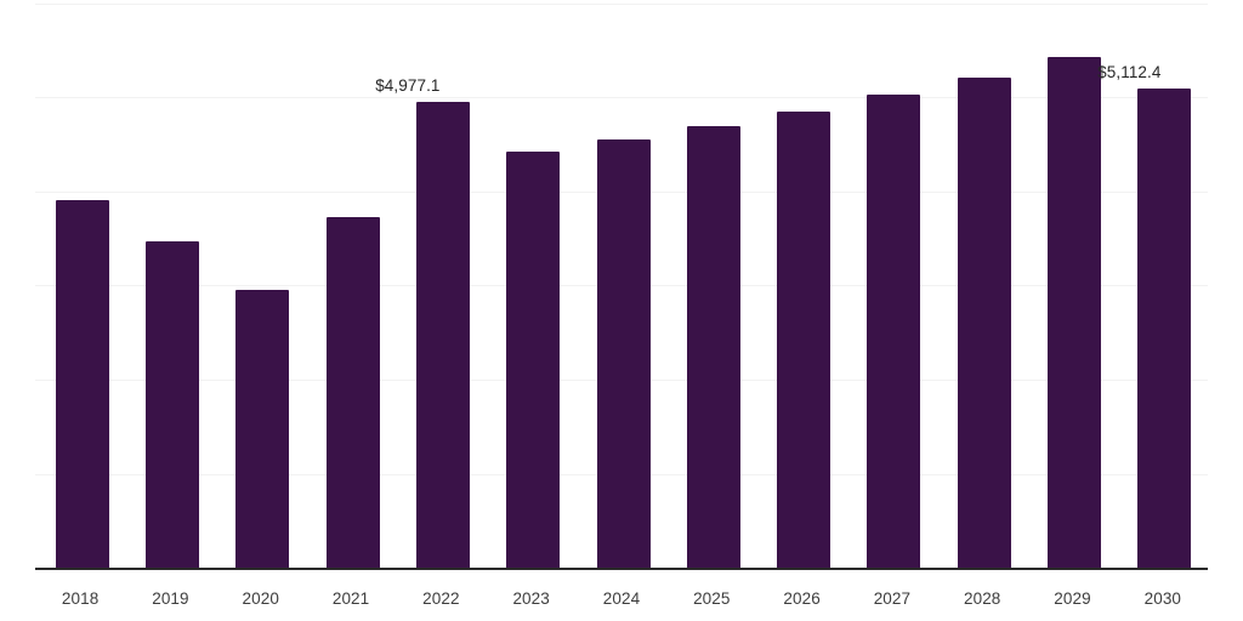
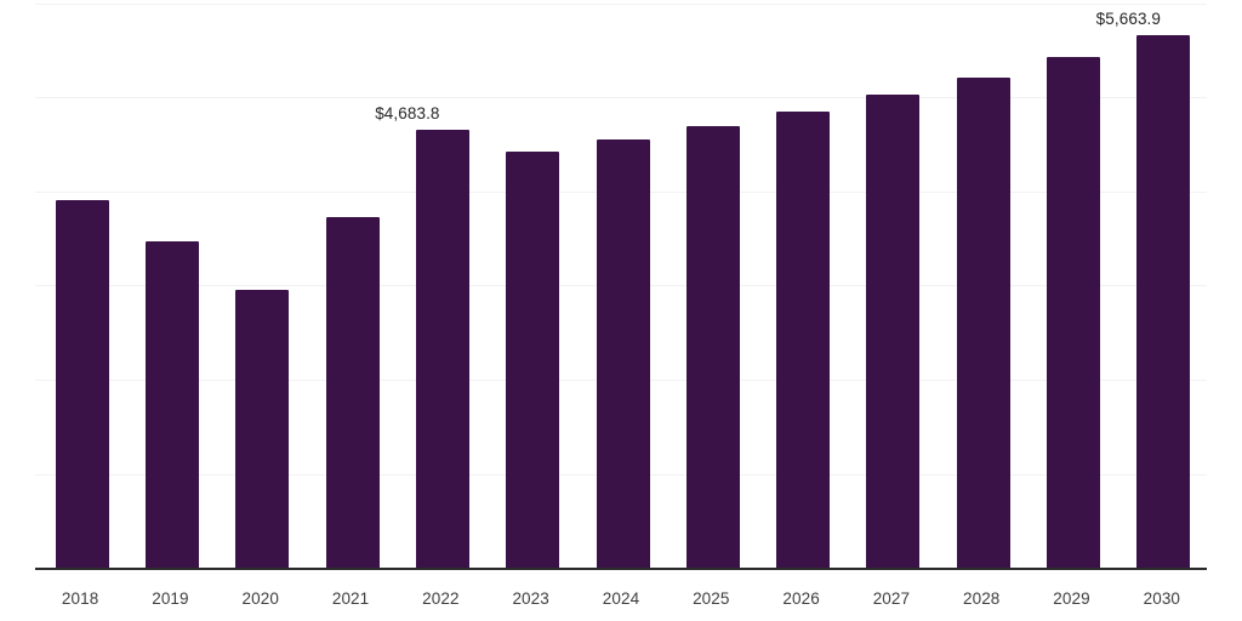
2022: $4,977.1 -> $4,683.8
2030: $5,112.4 -> $5,663.9
